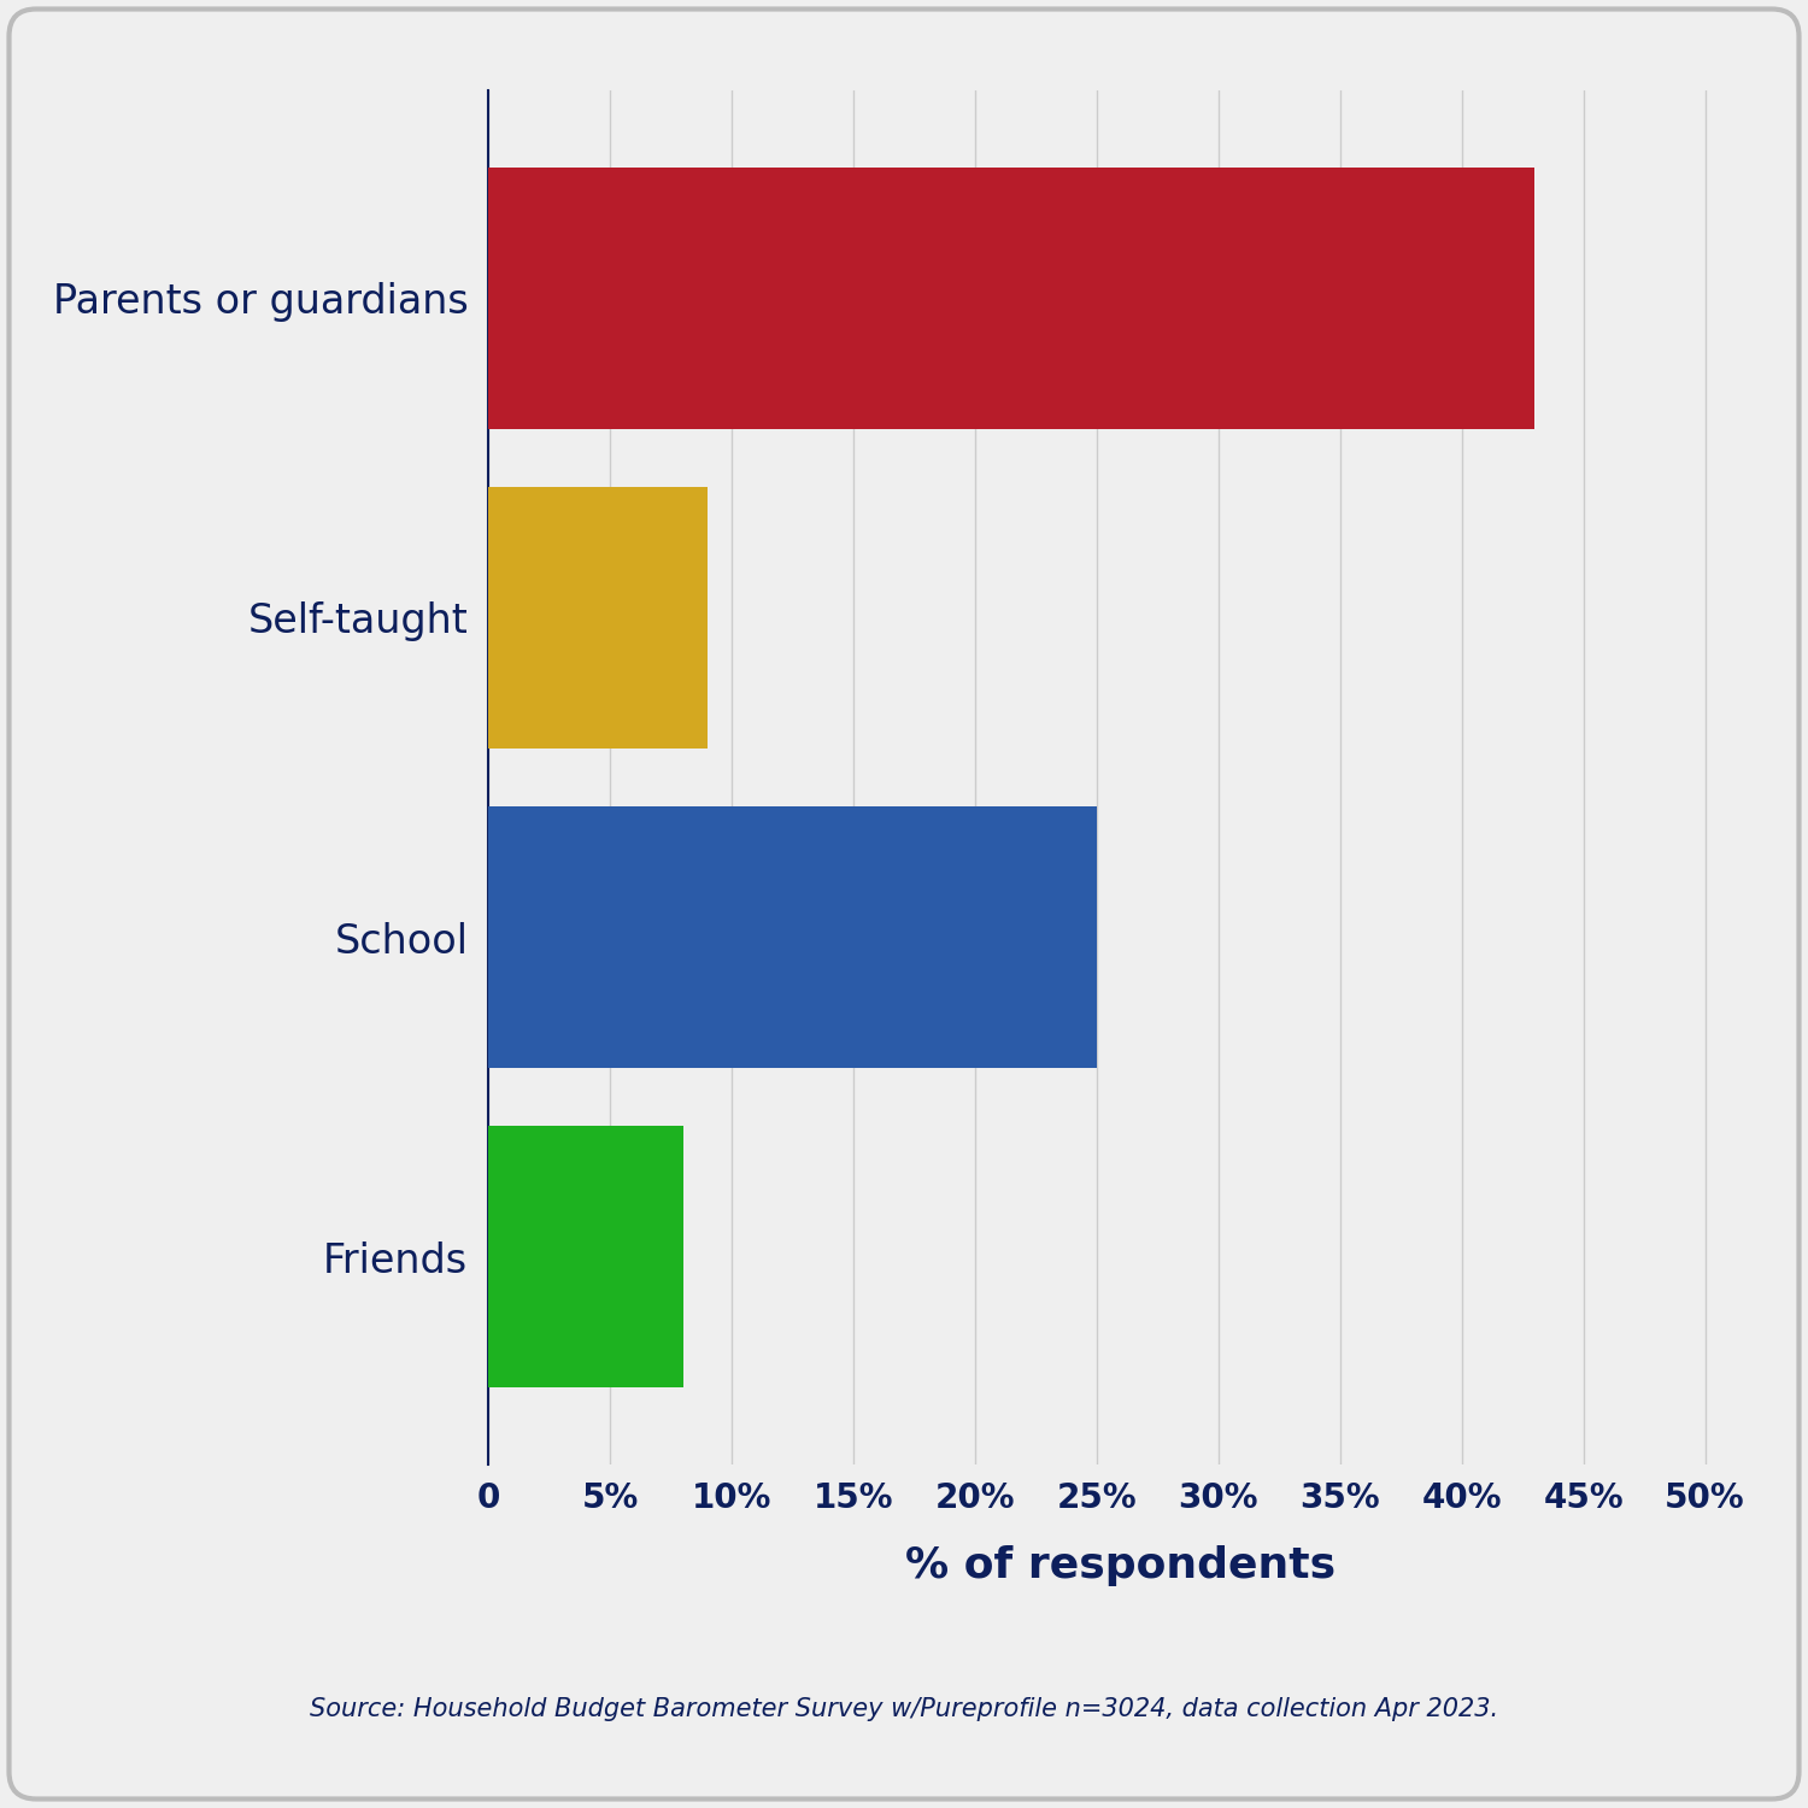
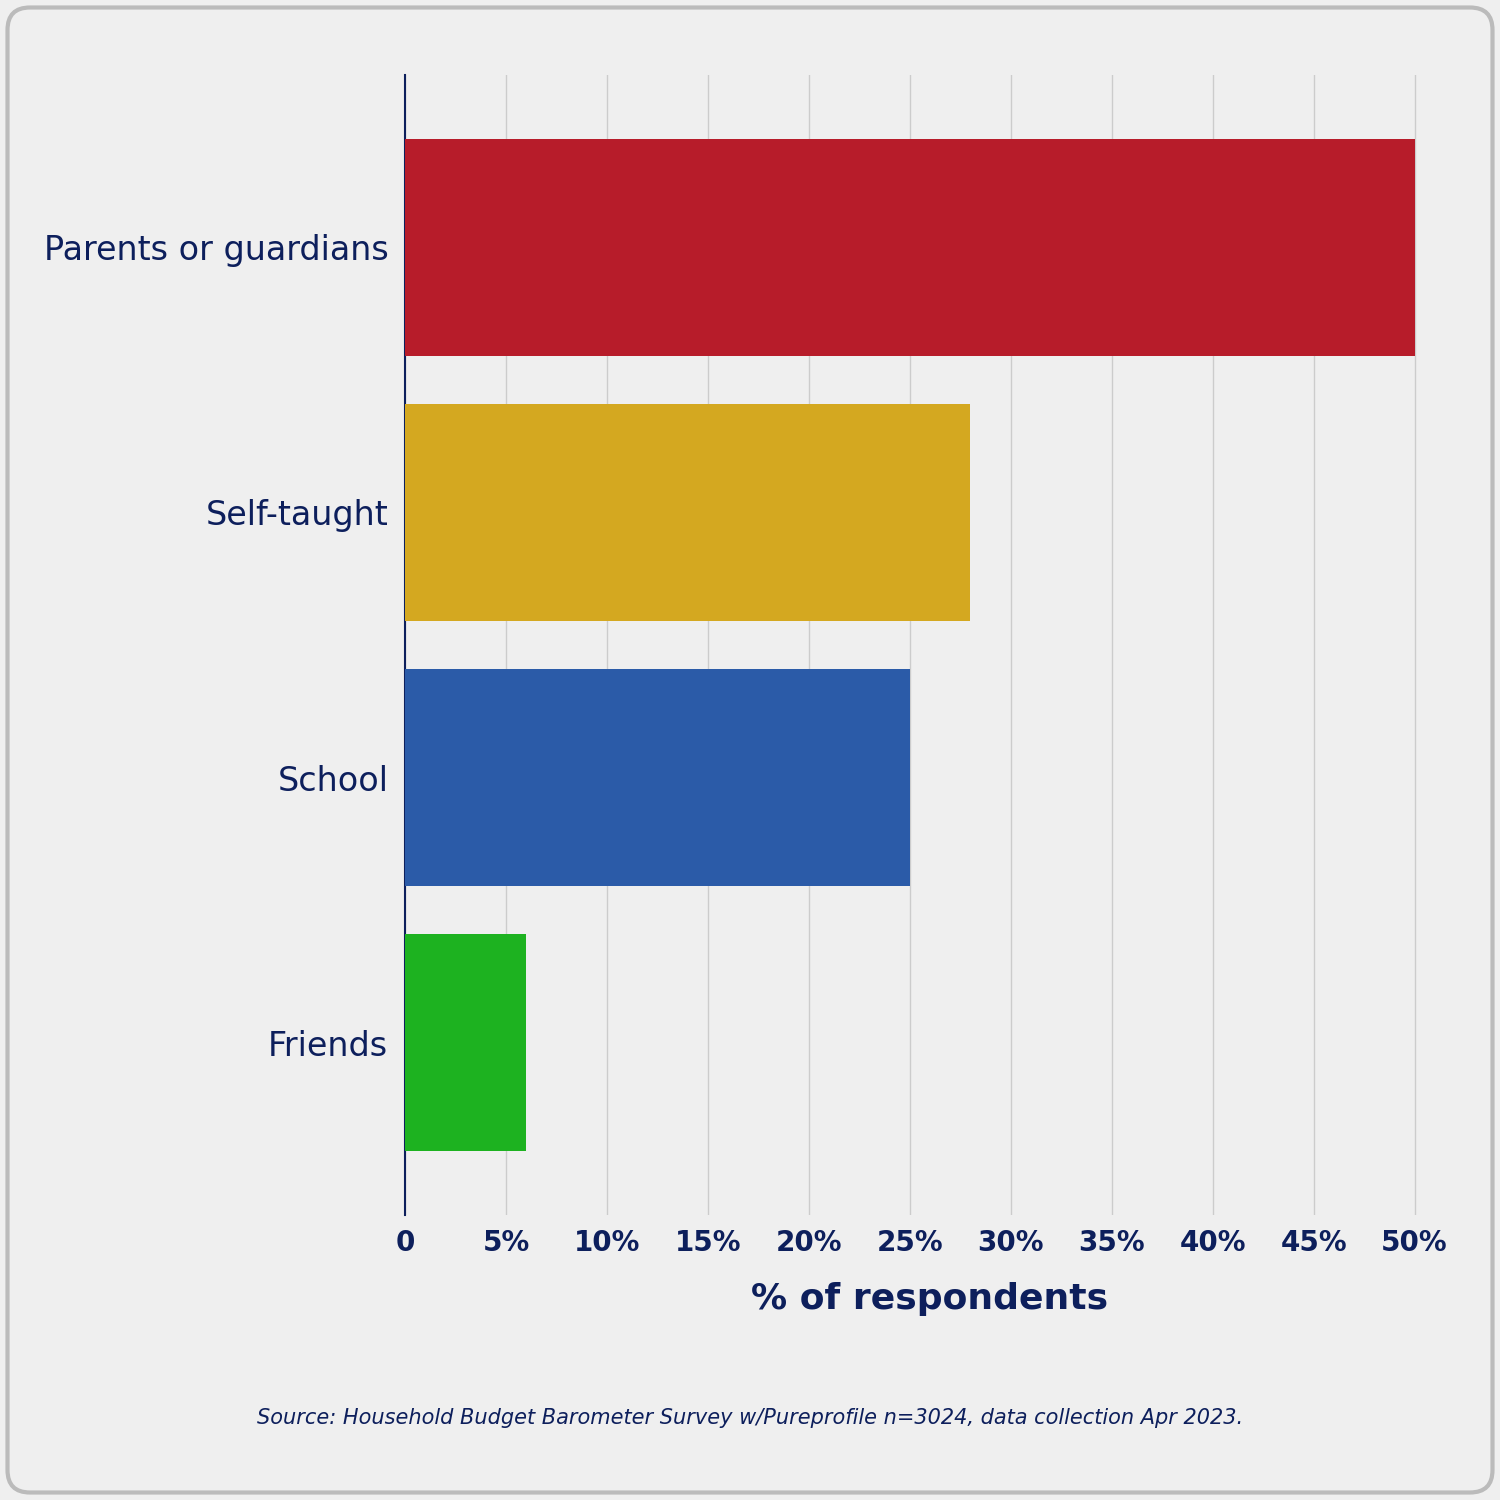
Parents or guardians: 43% -> 50%
Self-taught: 9% -> 28%
Friends: 8% -> 6%
